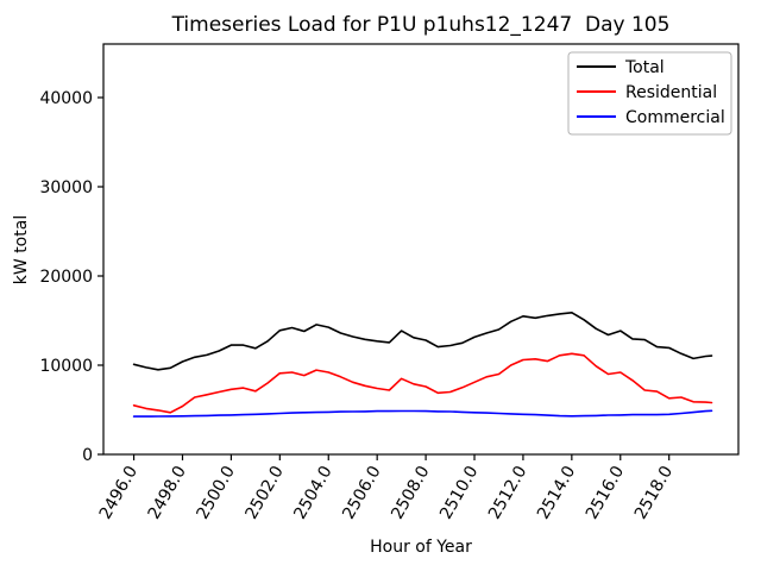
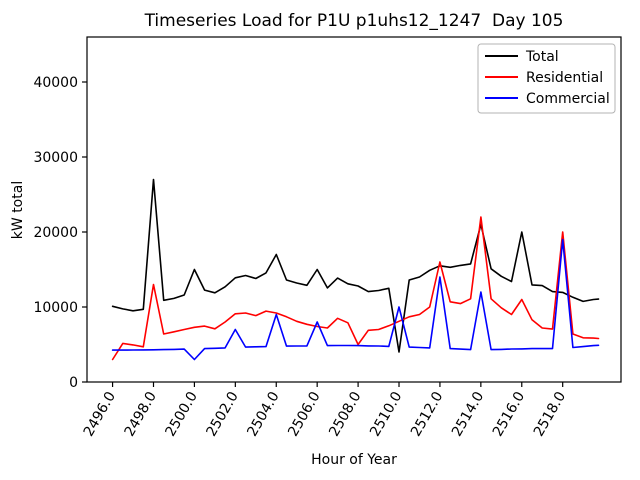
Residential/2496.0: 6000 -> 3000
Total/2498.0: 10000 -> 27000
Residential/2498.0: 5000 -> 13000
Total/2500.0: 12000 -> 15000
Commercial/2500.0: 4000 -> 3000
Commercial/2502.0: 5000 -> 7000
Total/2504.0: 14000 -> 17000
Commercial/2504.0: 5000 -> 9000
Total/2506.0: 13000 -> 15000
Commercial/2506.0: 5000 -> 8000
Residential/2508.0: 8000 -> 5000
Total/2510.0: 13000 -> 4000
Commercial/2510.0: 5000 -> 10000
Residential/2512.0: 11000 -> 16000
Commercial/2512.0: 4000 -> 14000
Total/2514.0: 16000 -> 21000
Residential/2514.0: 11000 -> 22000
Commercial/2514.0: 4000 -> 12000
Total/2516.0: 14000 -> 20000
Residential/2516.0: 9000 -> 11000
Residential/2518.0: 6000 -> 20000
Commercial/2518.0: 4000 -> 19000
